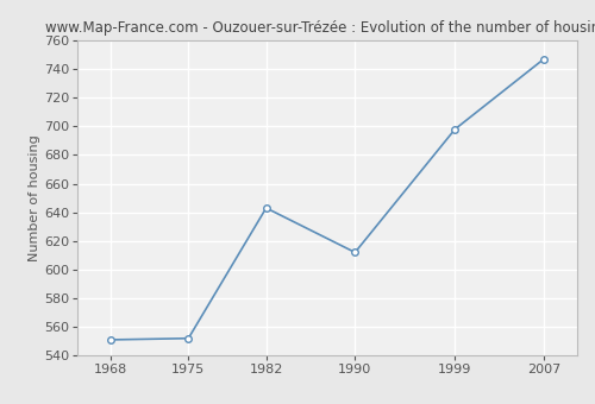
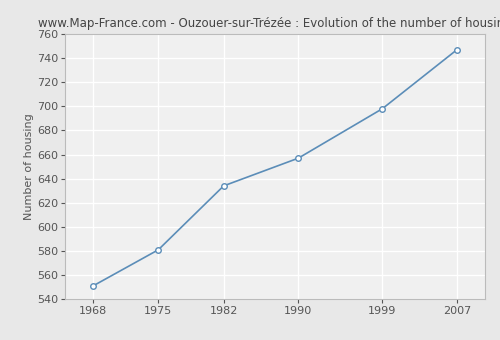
1975: 552 -> 581
1982: 643 -> 634
1990: 612 -> 657
